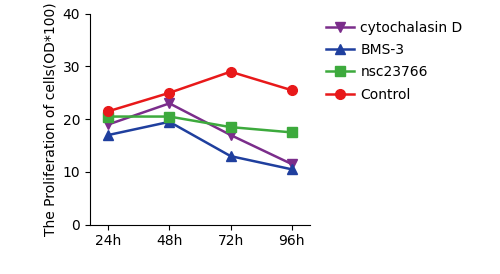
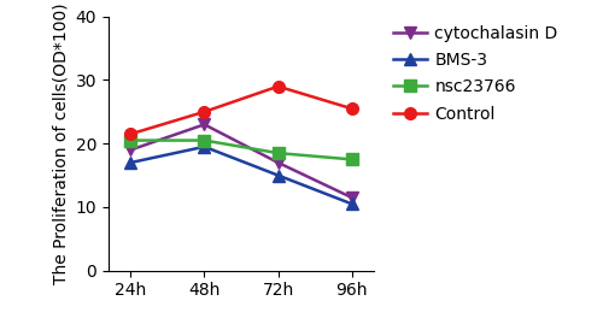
BMS-3/72h: 13.0 -> 15.0
